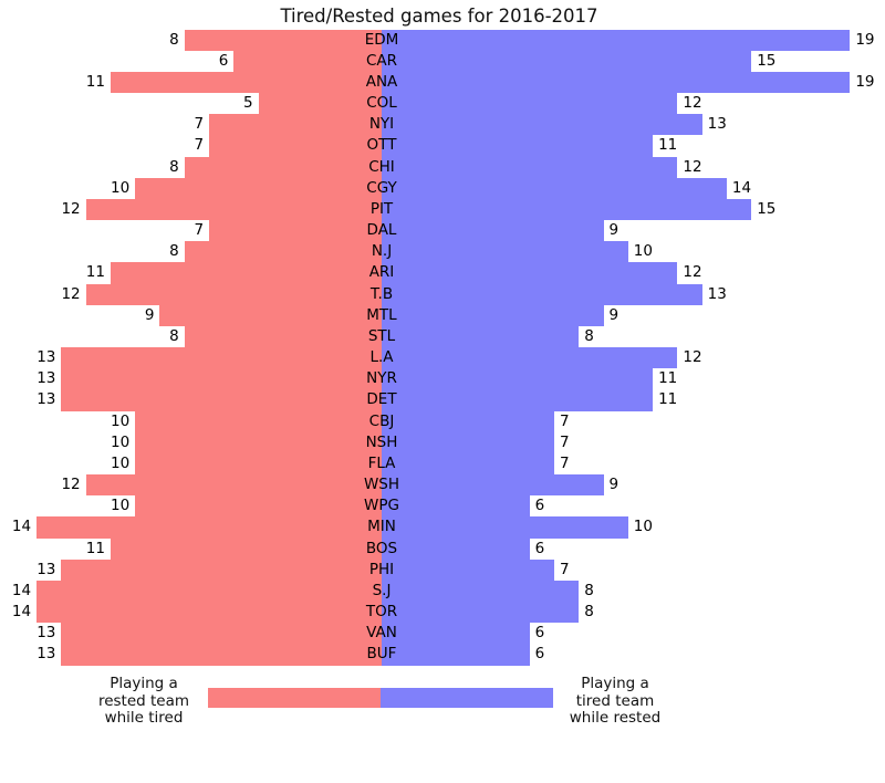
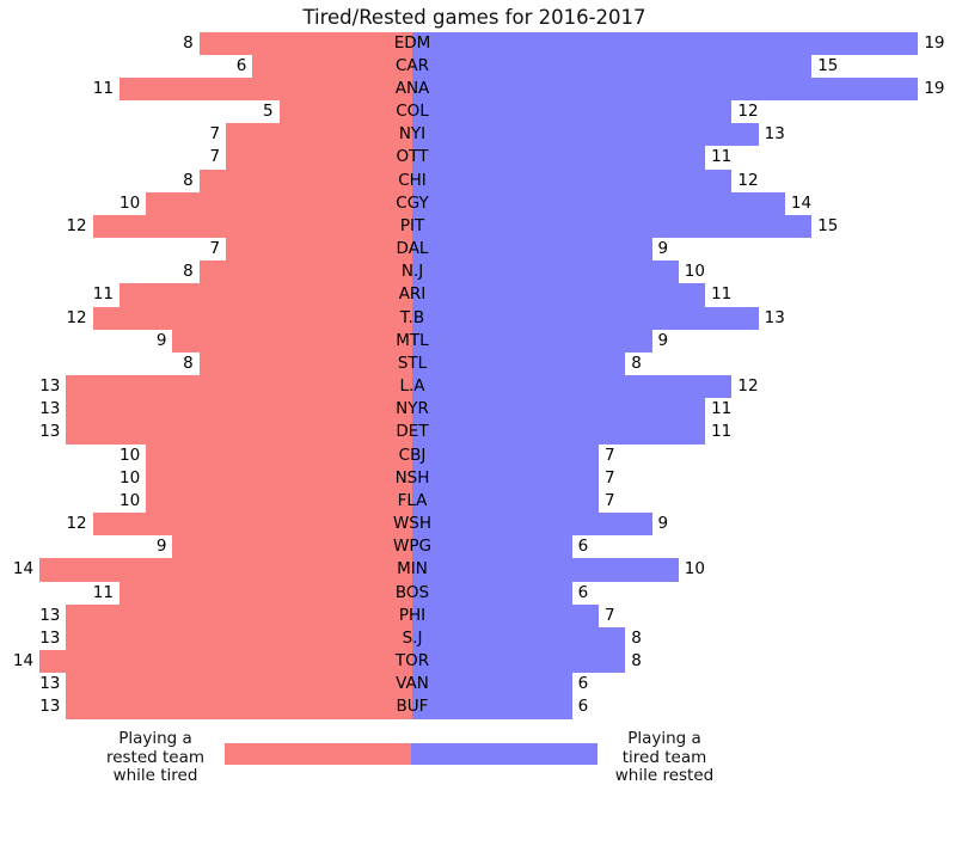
Playing a tired team while rested/ARI: 12 -> 11
Playing a rested team while tired/WPG: 10 -> 9
Playing a rested team while tired/S.J: 14 -> 13
